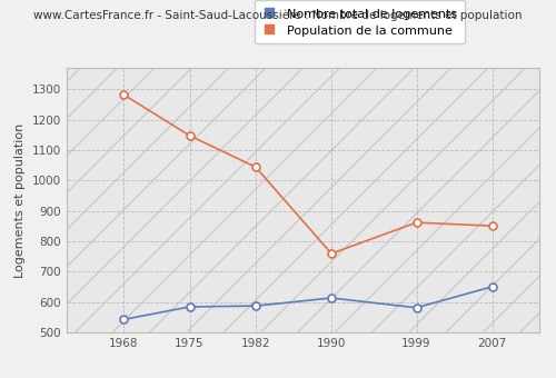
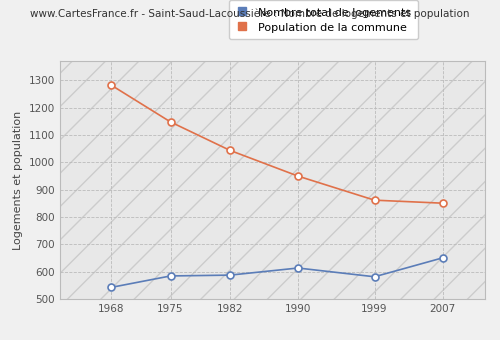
Population de la commune/1990: 760 -> 950
